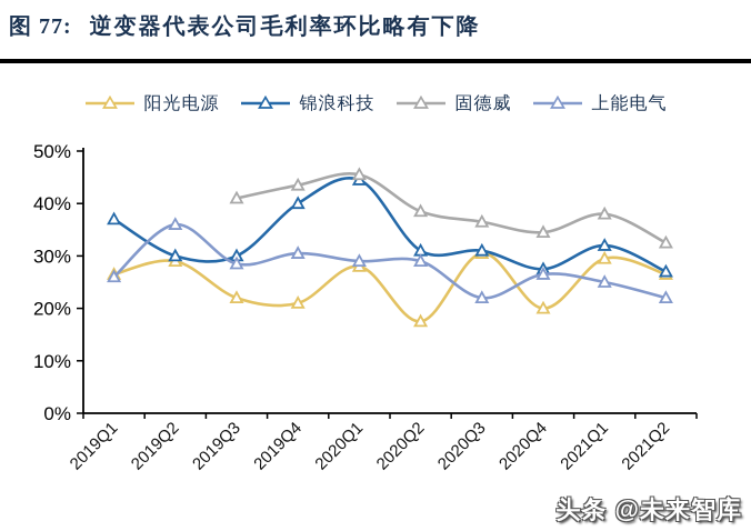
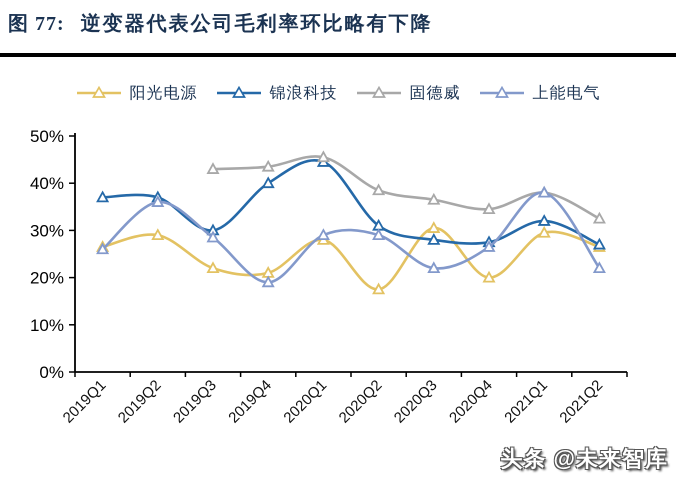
锦浪科技/2019Q2: 30% -> 37%
固德威/2019Q3: 41% -> 43%
上能电气/2019Q4: 30% -> 19%
锦浪科技/2020Q3: 31% -> 28%
上能电气/2021Q1: 25% -> 38%
